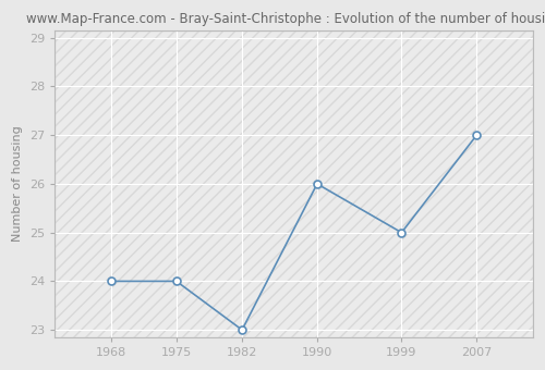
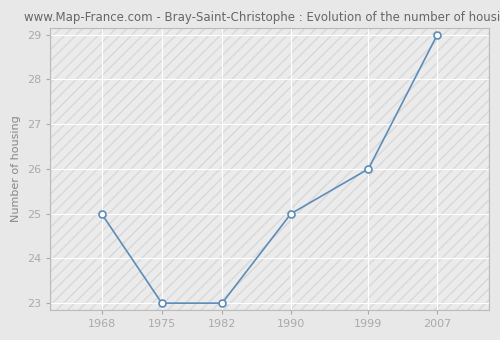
1968: 24 -> 25
1975: 24 -> 23
1990: 26 -> 25
1999: 25 -> 26
2007: 27 -> 29
